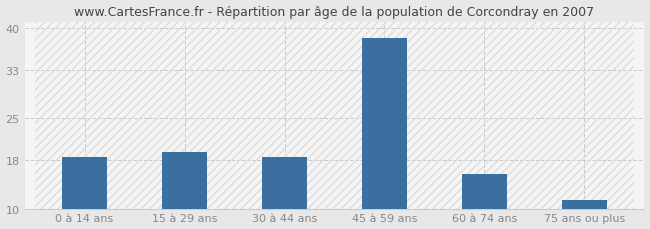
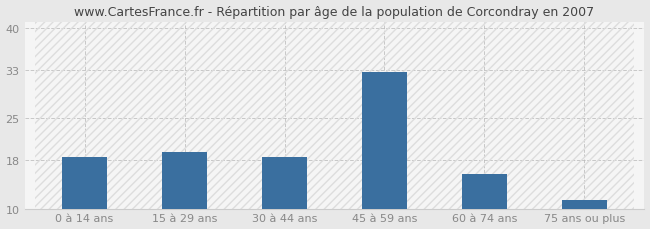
45 à 59 ans: 38.2 -> 32.6
